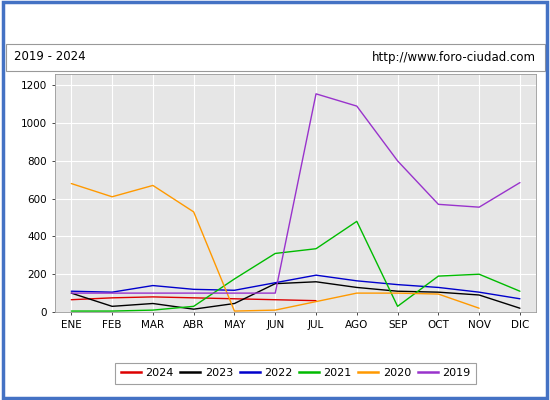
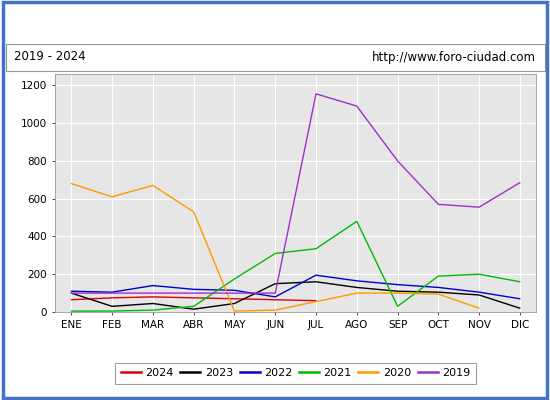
2022/JUN: 160 -> 80
2021/DIC: 110 -> 160
